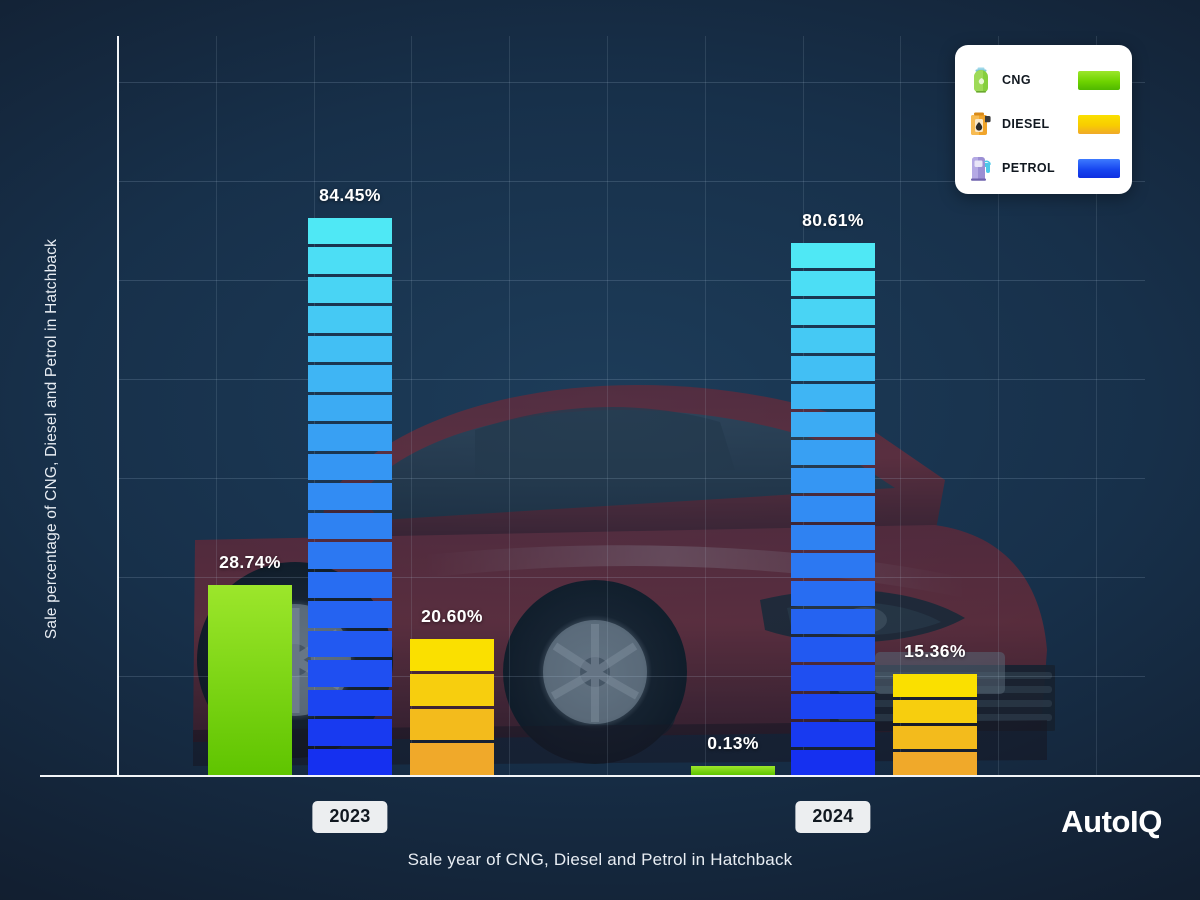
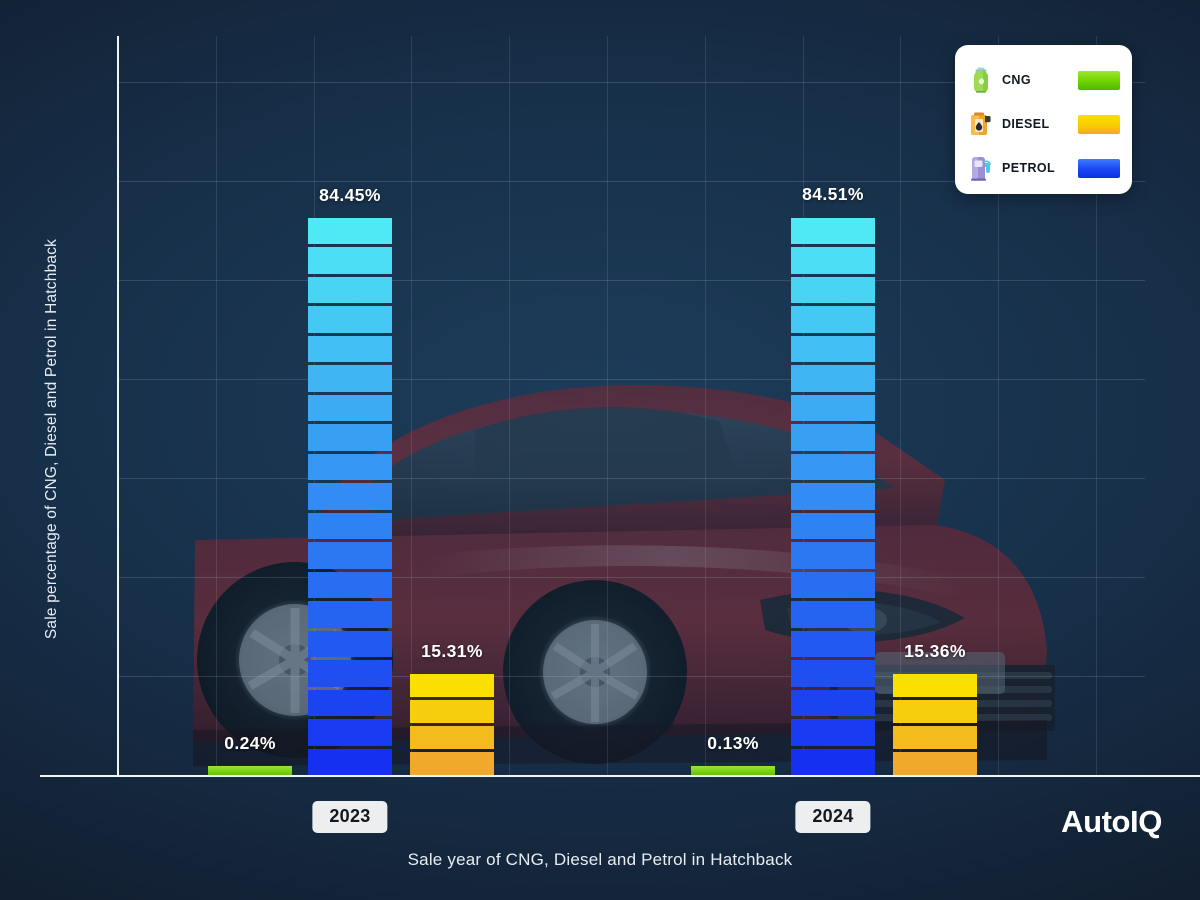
CNG/2023: 28.74% -> 0.24%
DIESEL/2023: 20.60% -> 15.31%
PETROL/2024: 80.61% -> 84.51%
